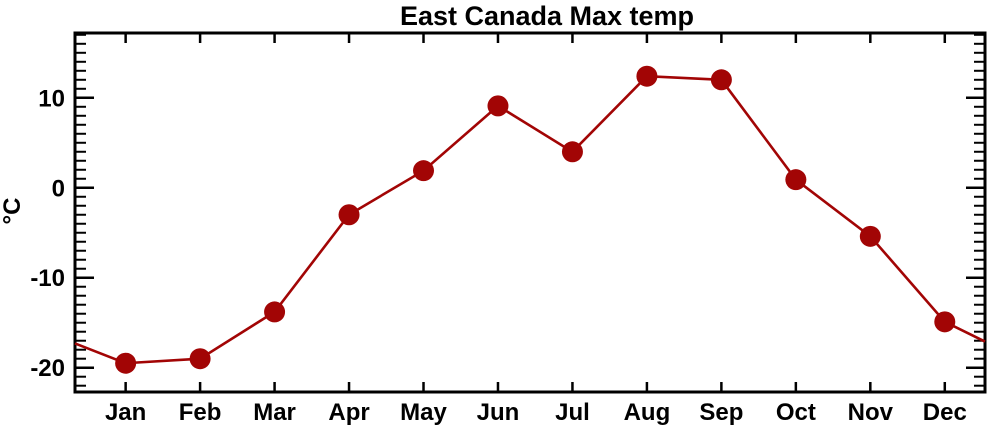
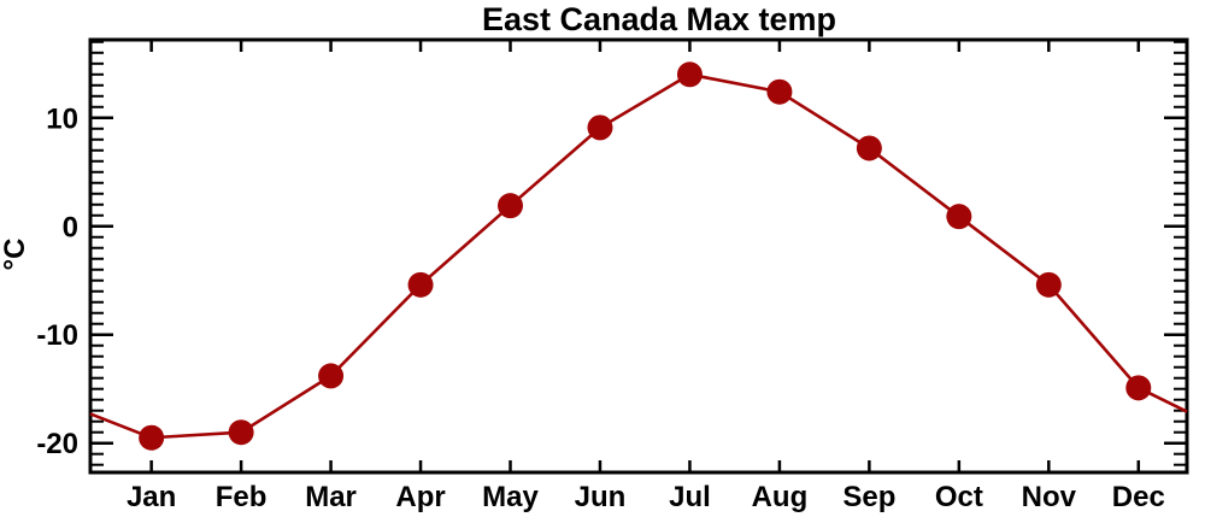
Apr: -3 -> -5
Jul: 4 -> 14
Sep: 12 -> 7
